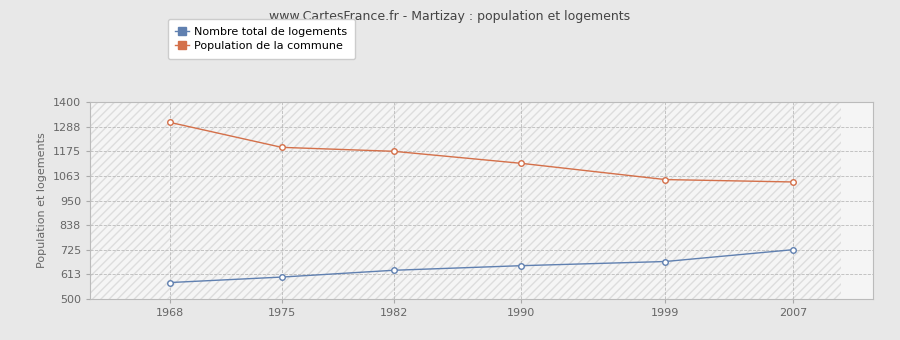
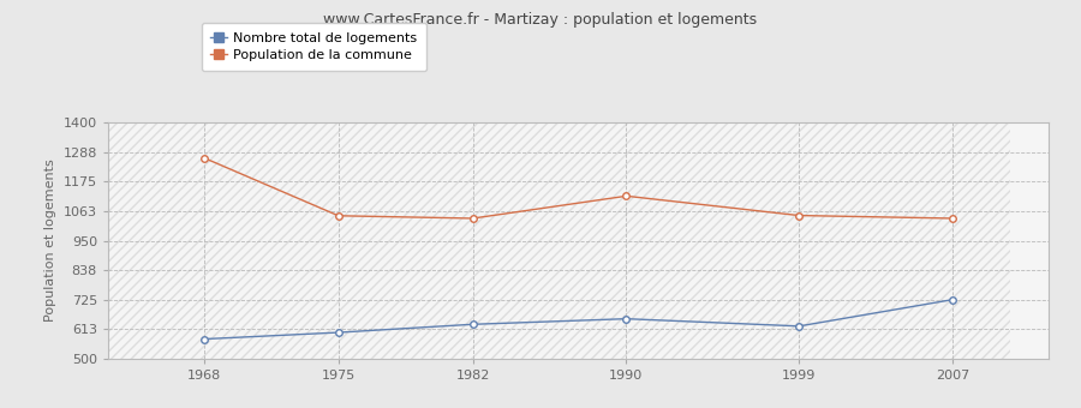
Population de la commune/1968: 1307 -> 1265
Population de la commune/1975: 1193 -> 1045
Population de la commune/1982: 1175 -> 1035
Nombre total de logements/1999: 672 -> 625
